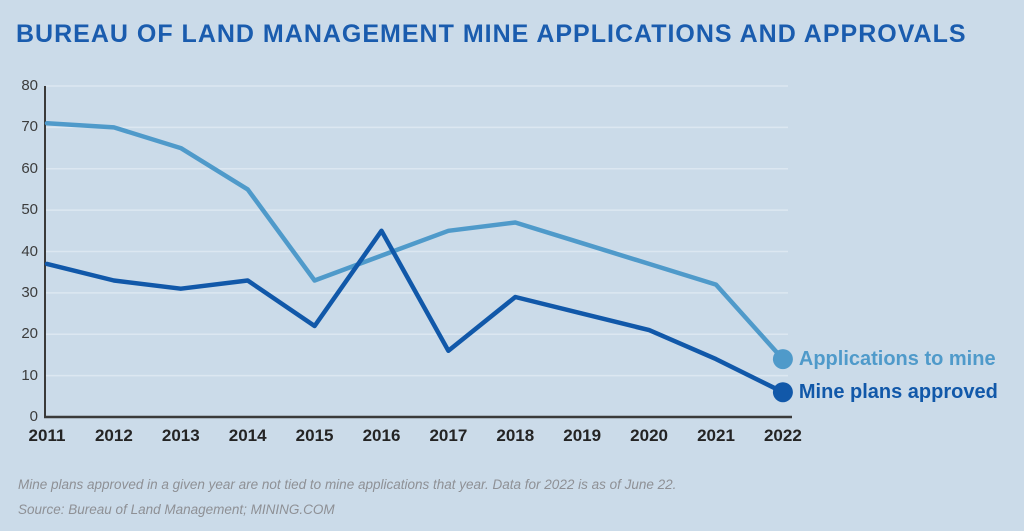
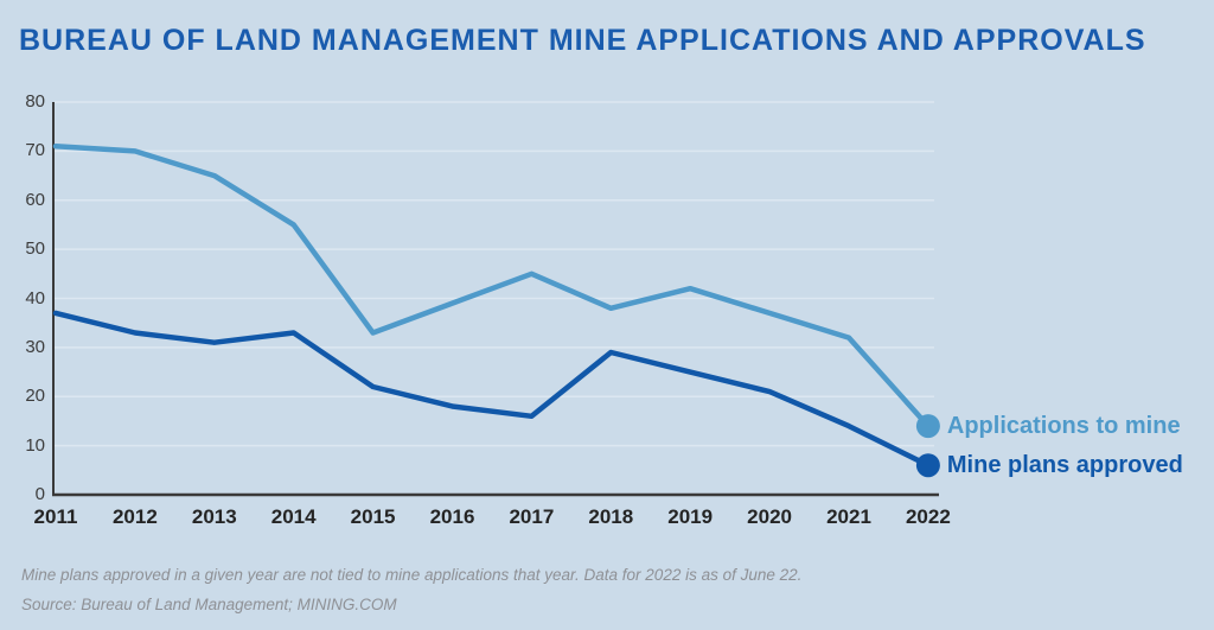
Mine plans approved/2016: 45 -> 18
Applications to mine/2018: 47 -> 38
